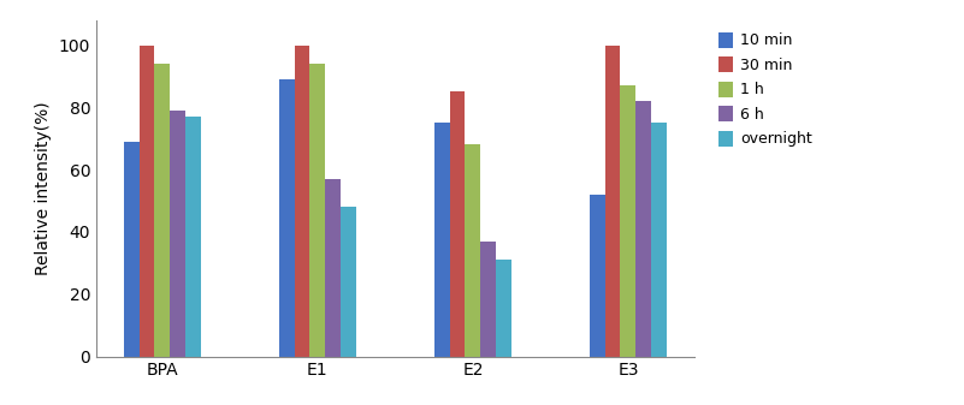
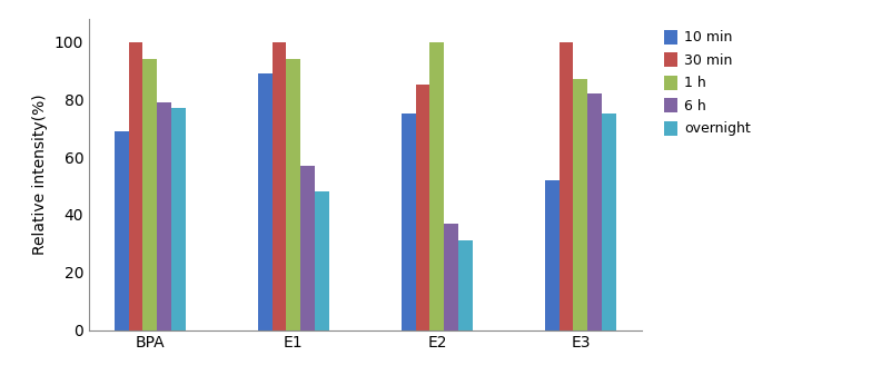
1 h/E2: 68 -> 100
